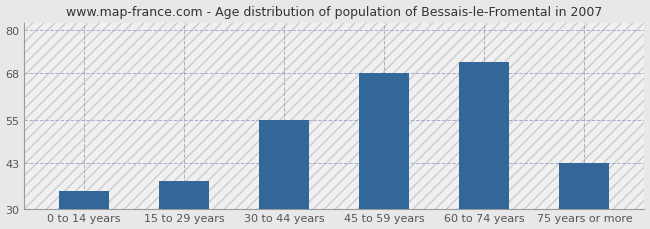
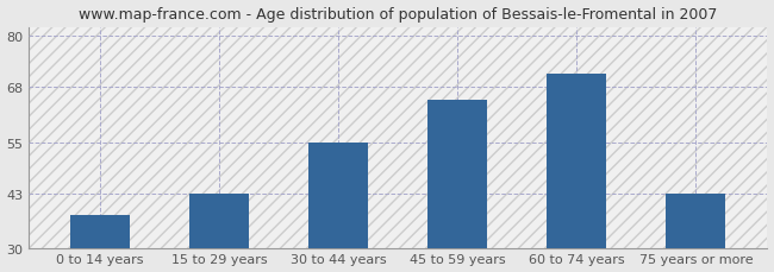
0 to 14 years: 35 -> 38
15 to 29 years: 38 -> 43
45 to 59 years: 68 -> 65
